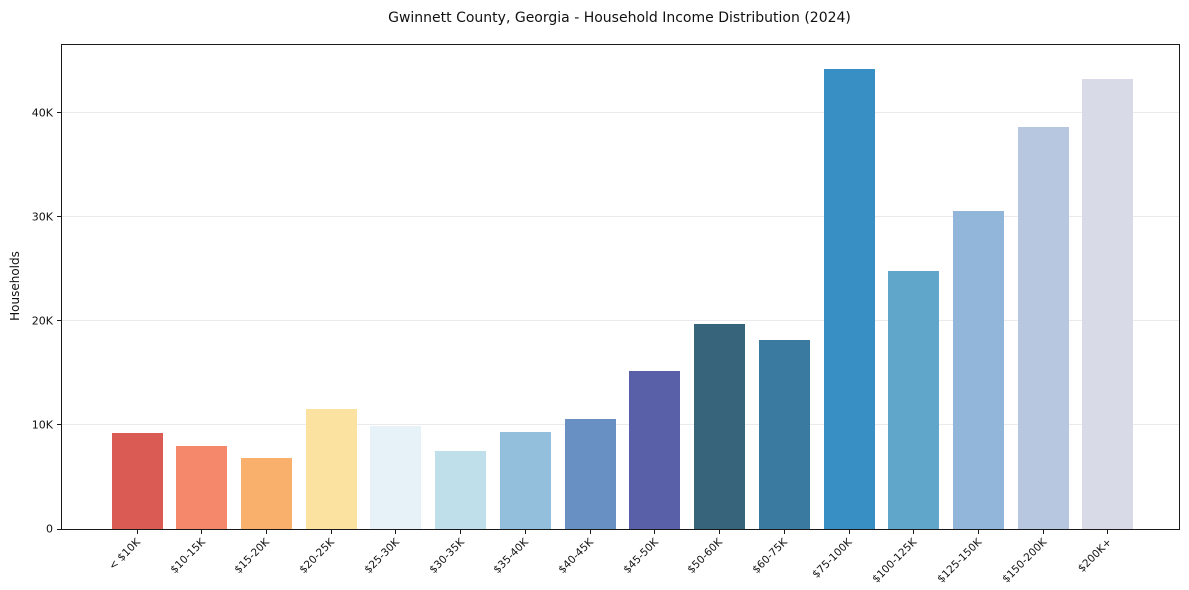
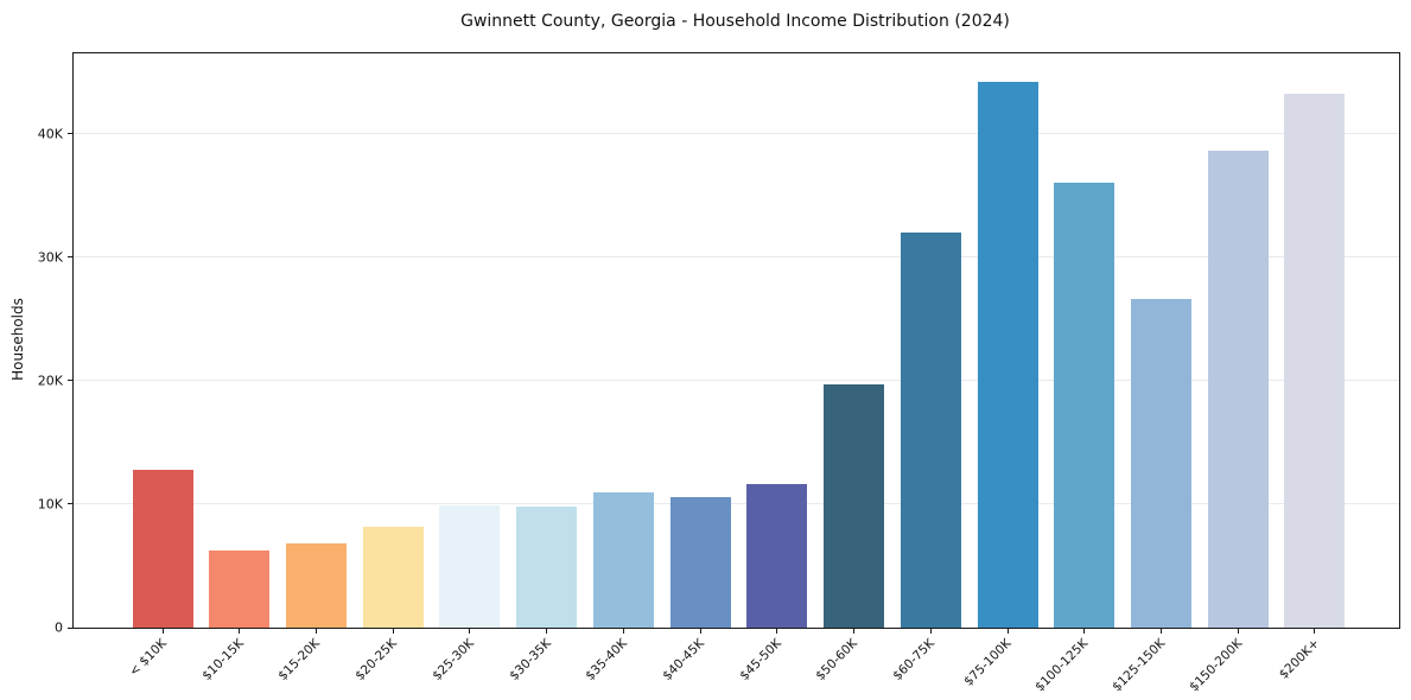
< $10K: 9.2K -> 12.8K
$10-15K: 8.0K -> 6.2K
$20-25K: 11.5K -> 8.2K
$30-35K: 7.5K -> 9.8K
$35-40K: 9.3K -> 11.0K
$45-50K: 15.2K -> 11.6K
$60-75K: 18.2K -> 32.0K
$100-125K: 24.8K -> 36.0K
$125-150K: 30.6K -> 26.6K
